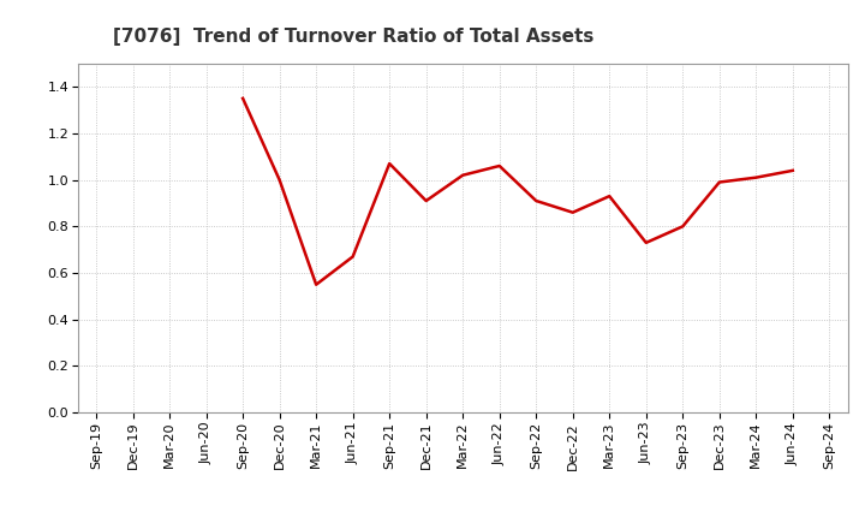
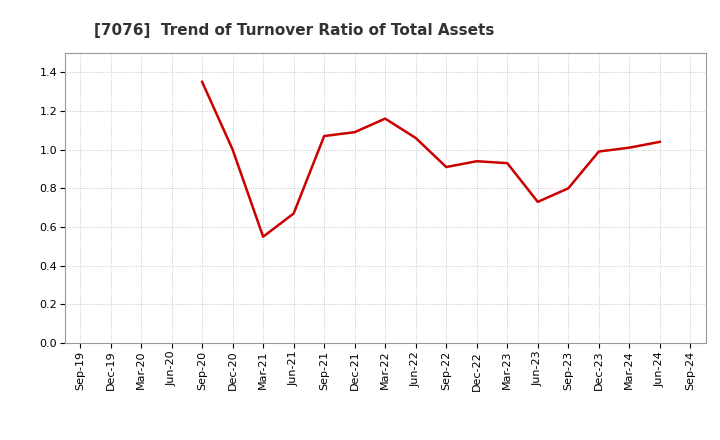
Dec-21: 0.91 -> 1.09
Mar-22: 1.02 -> 1.16
Dec-22: 0.86 -> 0.94
